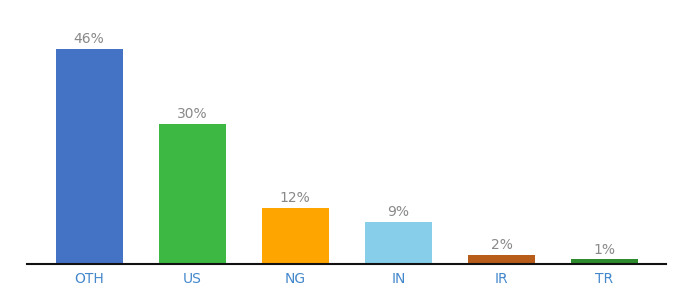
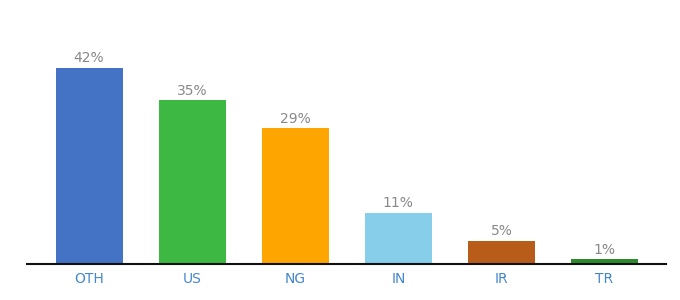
OTH: 46% -> 42%
US: 30% -> 35%
NG: 12% -> 29%
IN: 9% -> 11%
IR: 2% -> 5%
